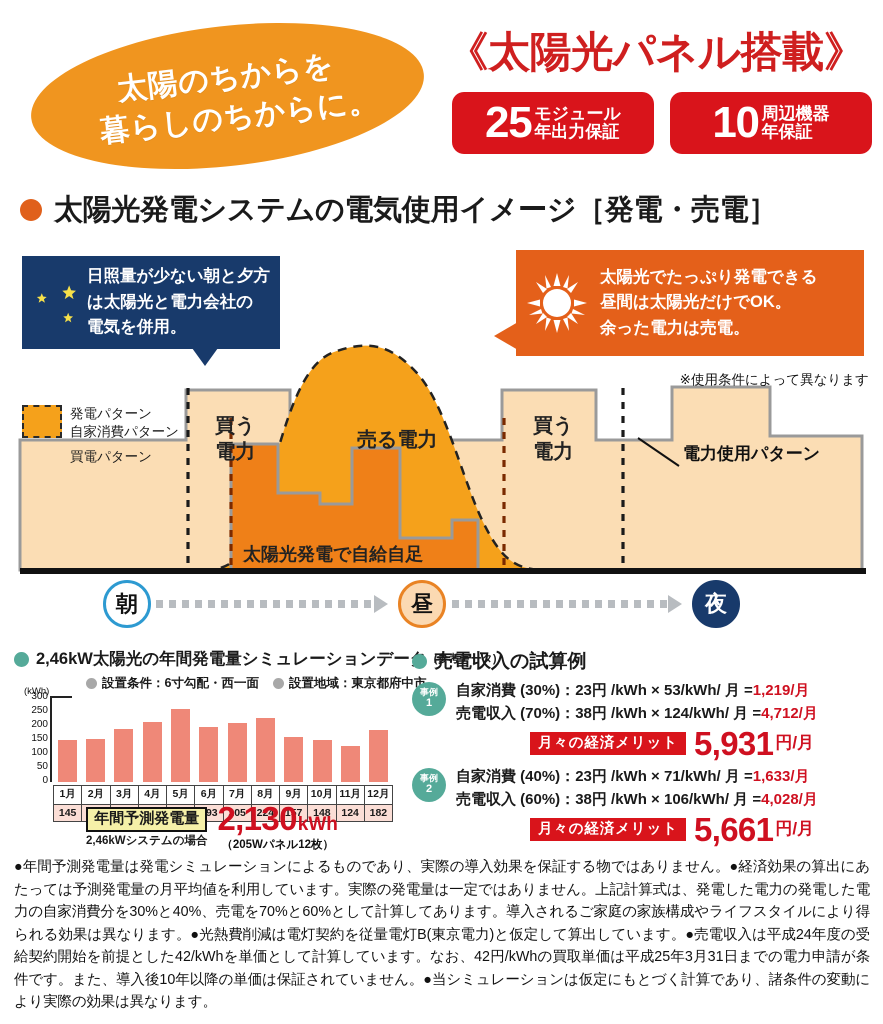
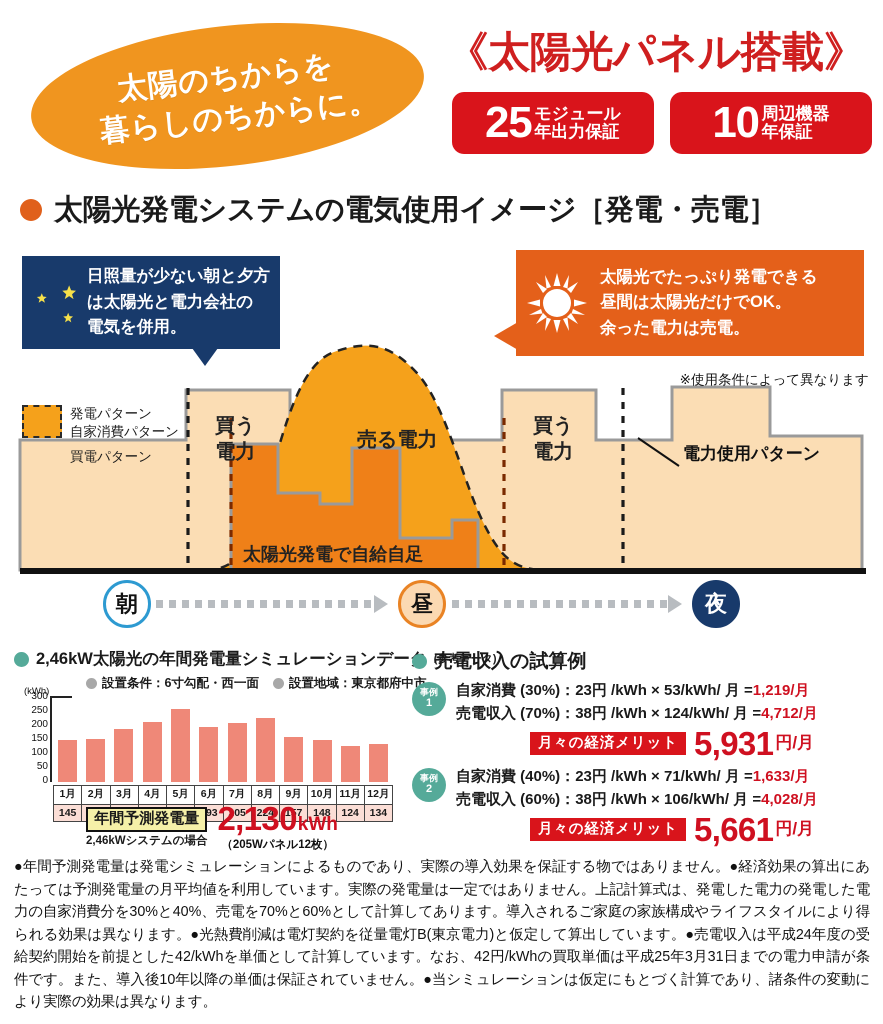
2,46kW太陽光の年間発電量シミュレーションデータ/12月: 182 -> 134
